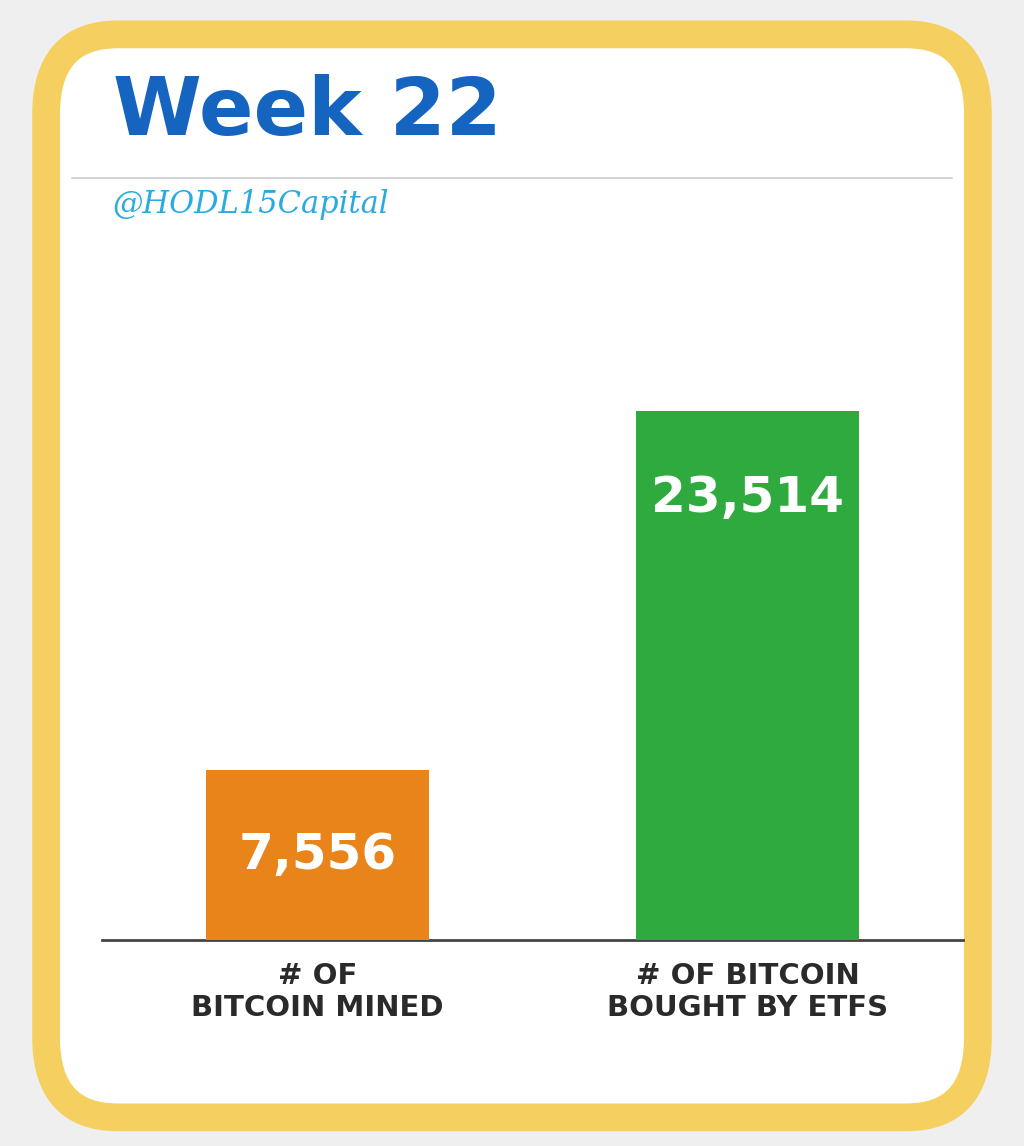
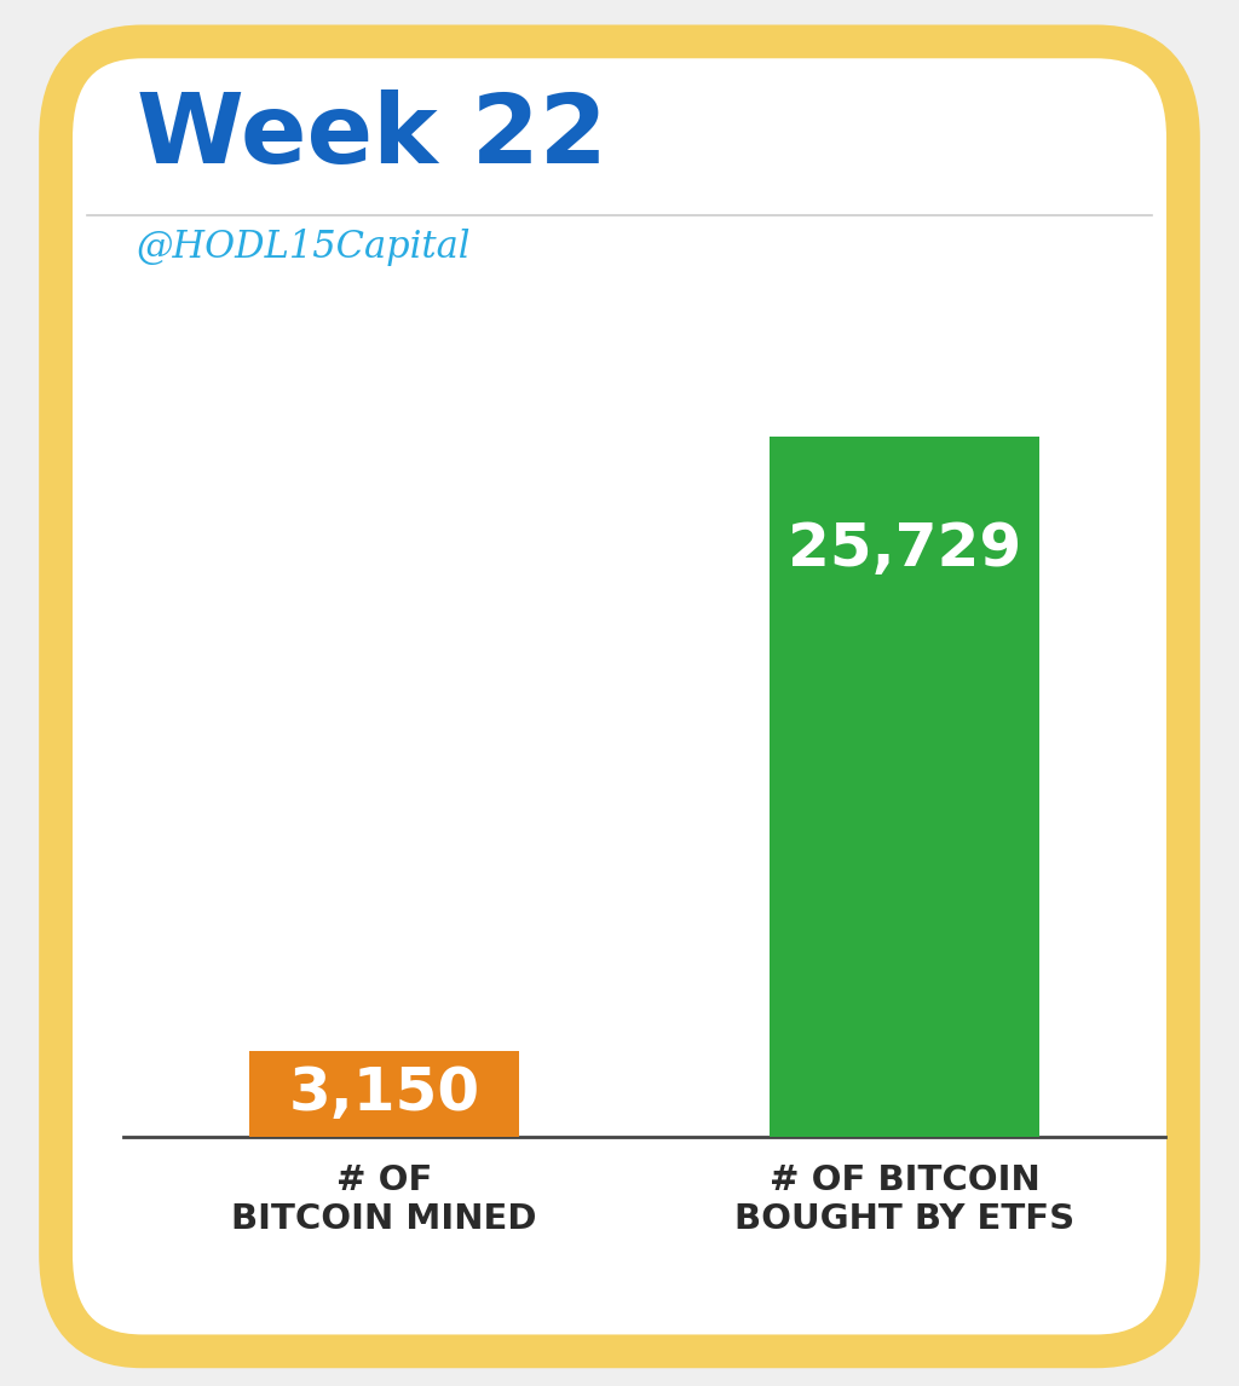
# OF BITCOIN MINED: 7,556 -> 3,150
# OF BITCOIN BOUGHT BY ETFS: 23,514 -> 25,729
